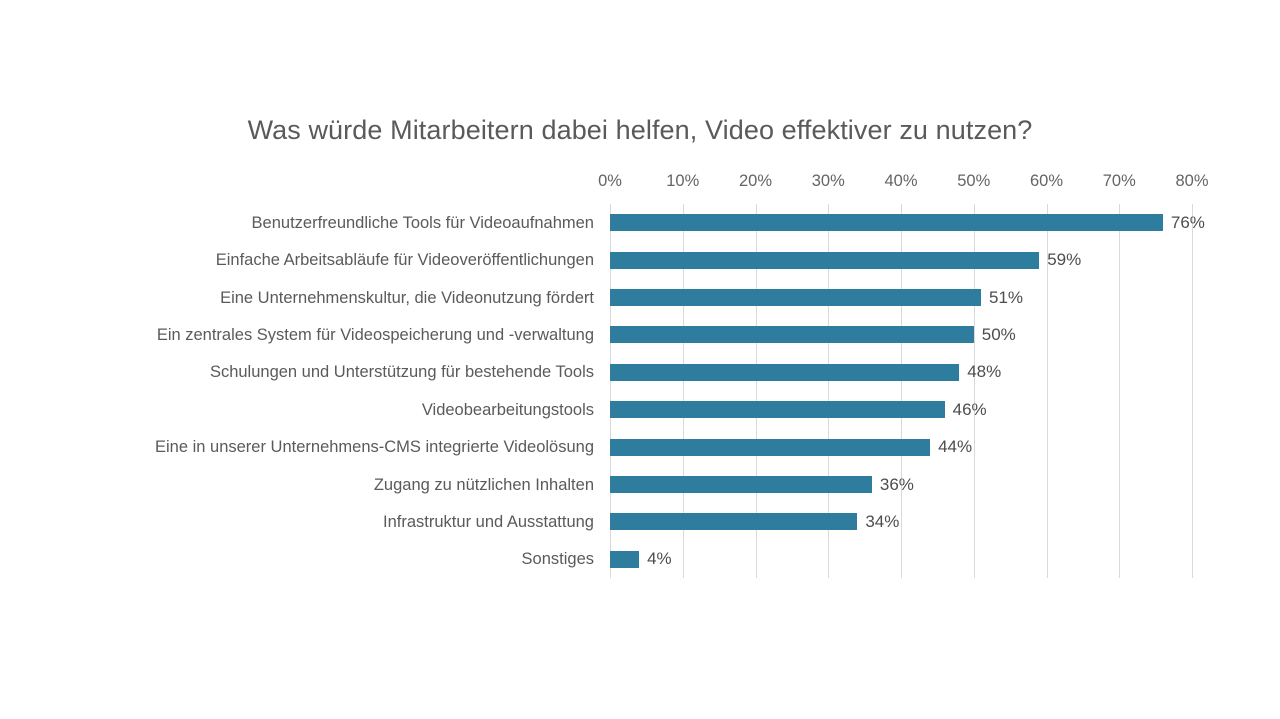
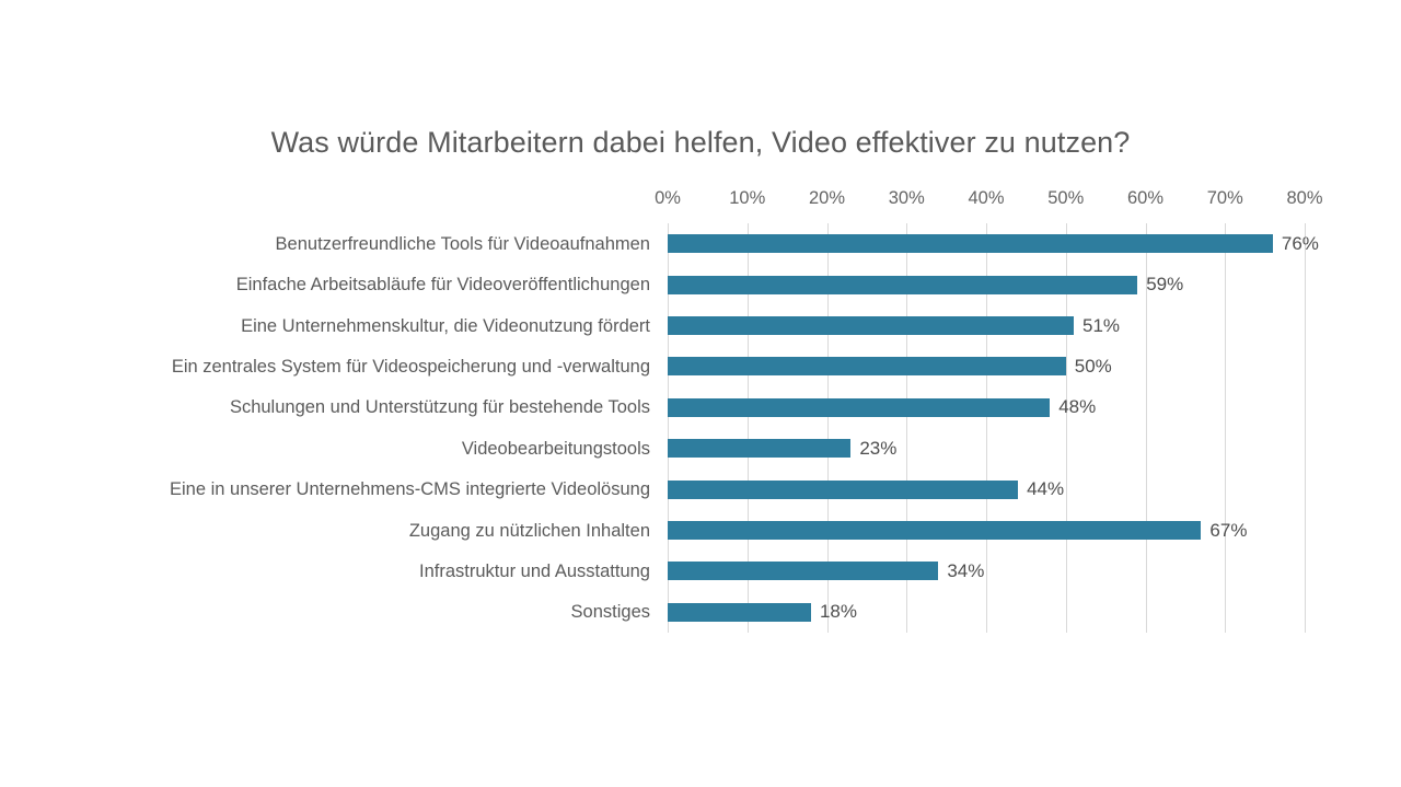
Videobearbeitungstools: 46% -> 23%
Zugang zu nützlichen Inhalten: 36% -> 67%
Sonstiges: 4% -> 18%
